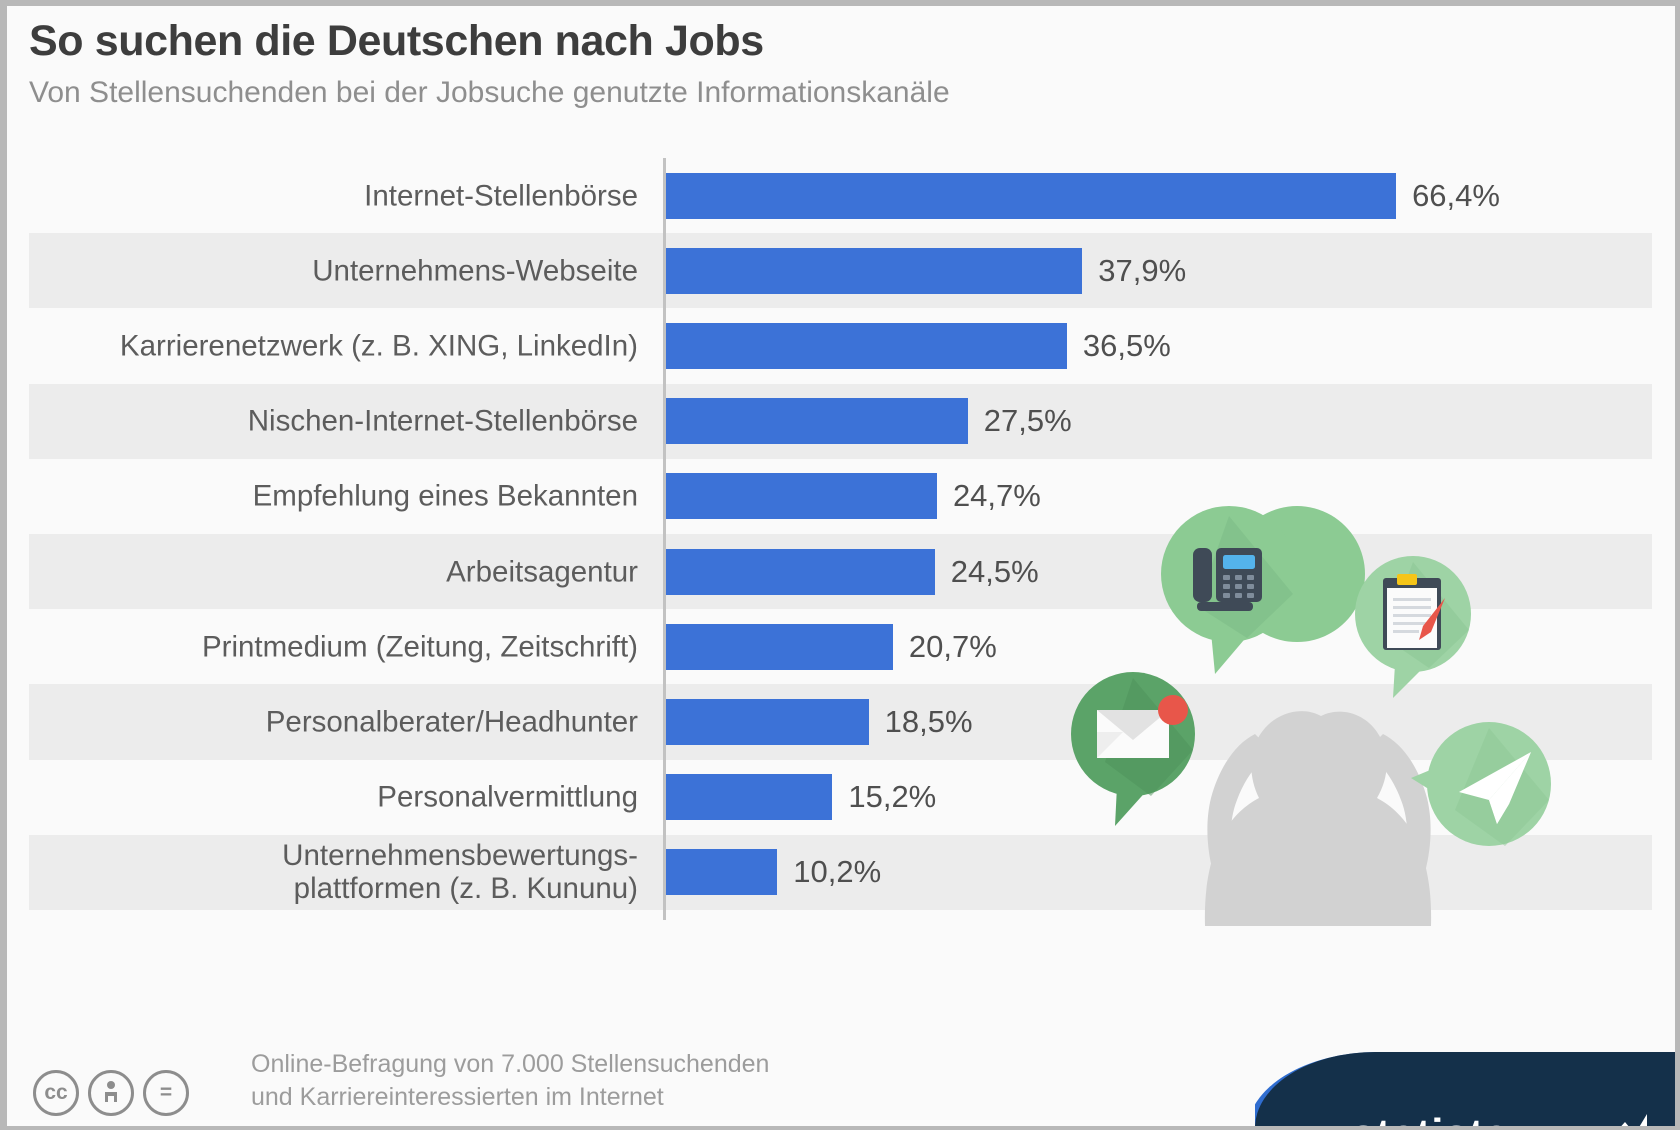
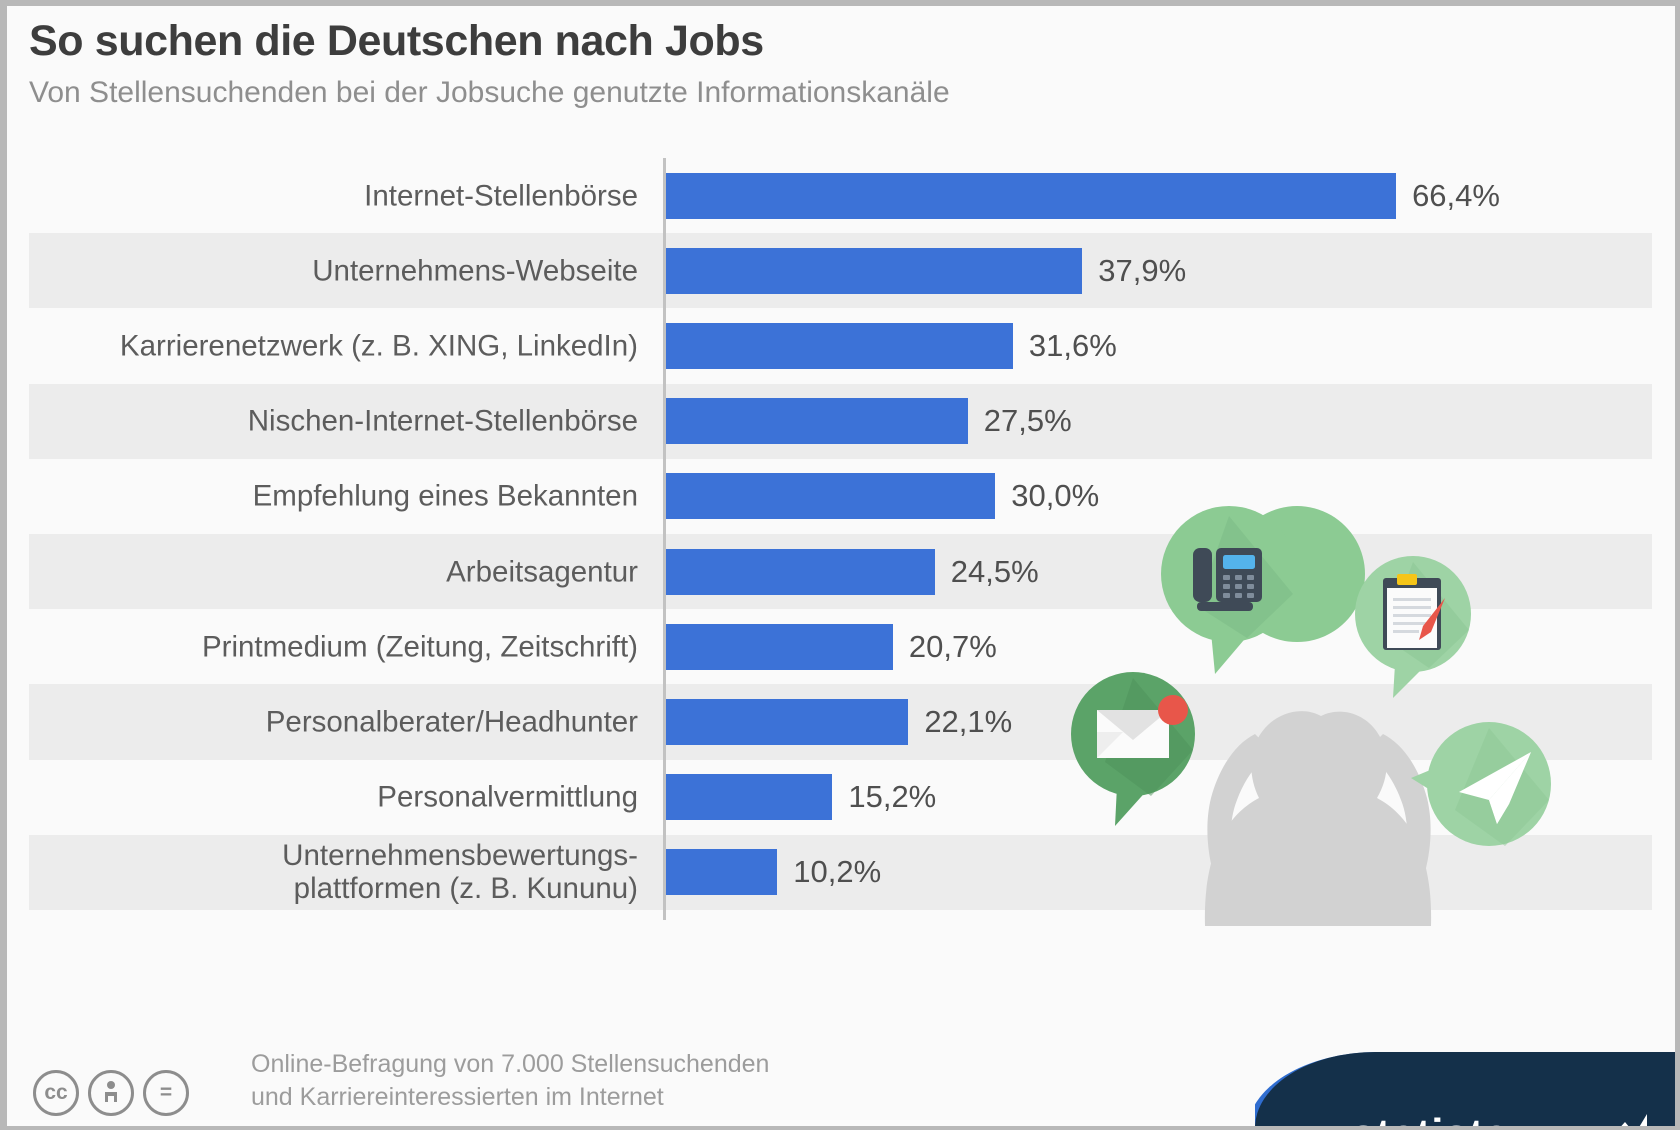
Karrierenetzwerk (z. B. XING, LinkedIn): 36,5% -> 31,6%
Empfehlung eines Bekannten: 24,7% -> 30,0%
Personalberater/Headhunter: 18,5% -> 22,1%
